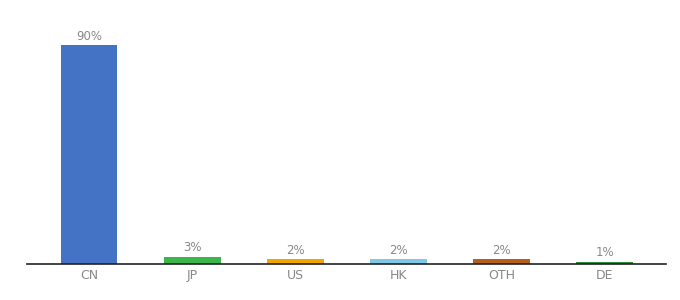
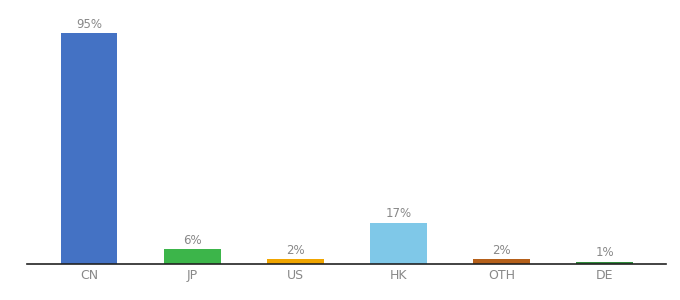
CN: 90% -> 95%
JP: 3% -> 6%
HK: 2% -> 17%
